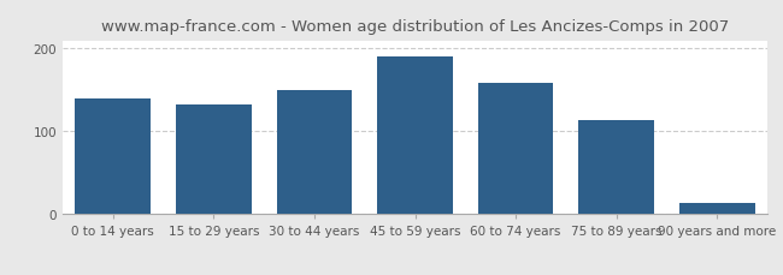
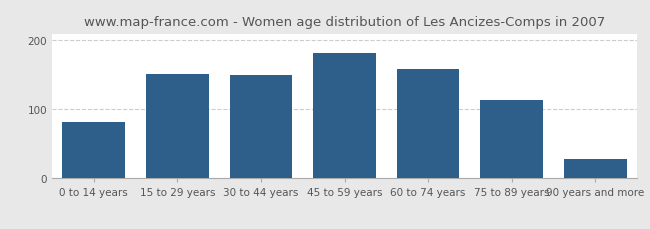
0 to 14 years: 140 -> 82
15 to 29 years: 133 -> 152
45 to 59 years: 191 -> 182
90 years and more: 14 -> 28
